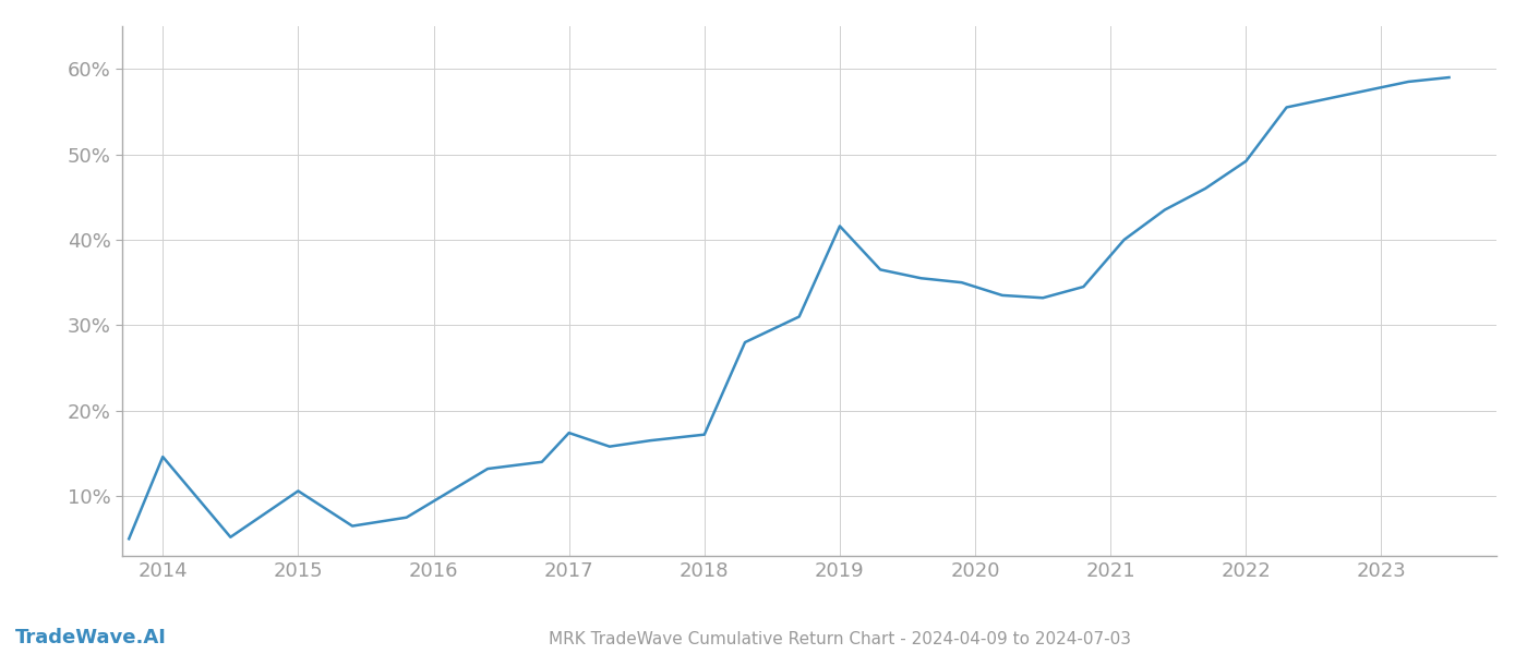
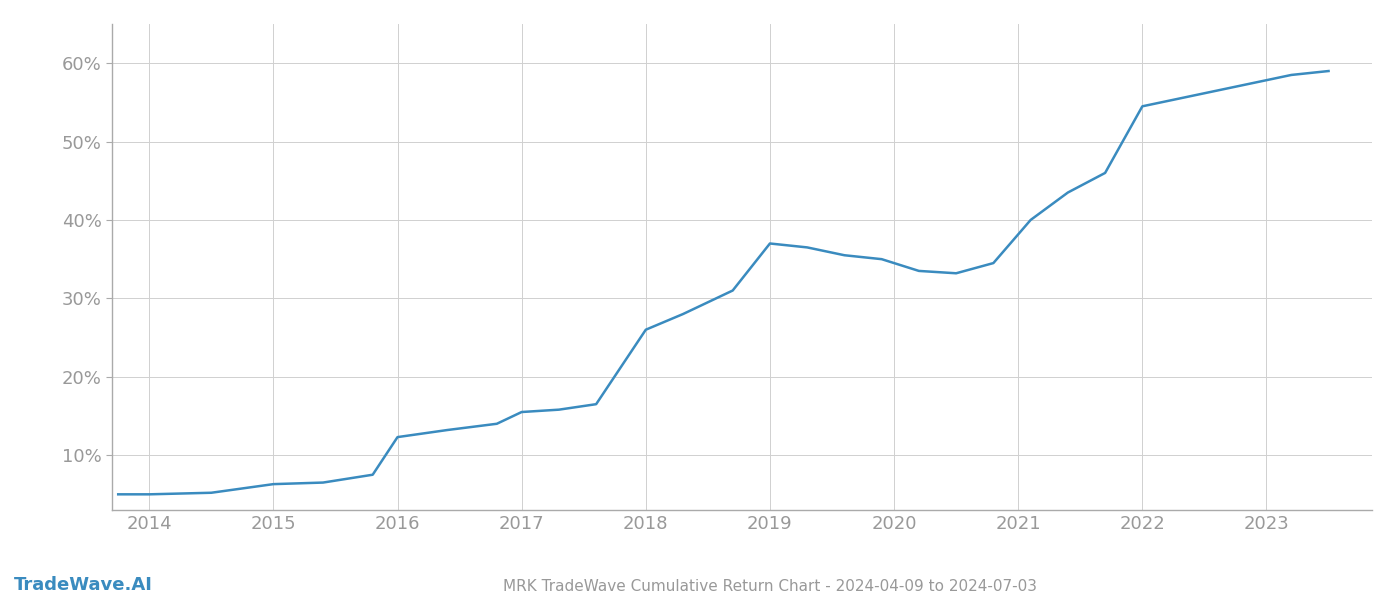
2014: 14.6% -> 5.0%
2015: 10.6% -> 6.3%
2016: 9.4% -> 12.3%
2017: 17.4% -> 15.5%
2018: 17.2% -> 26.0%
2019: 41.6% -> 37.0%
2022: 49.2% -> 54.5%
